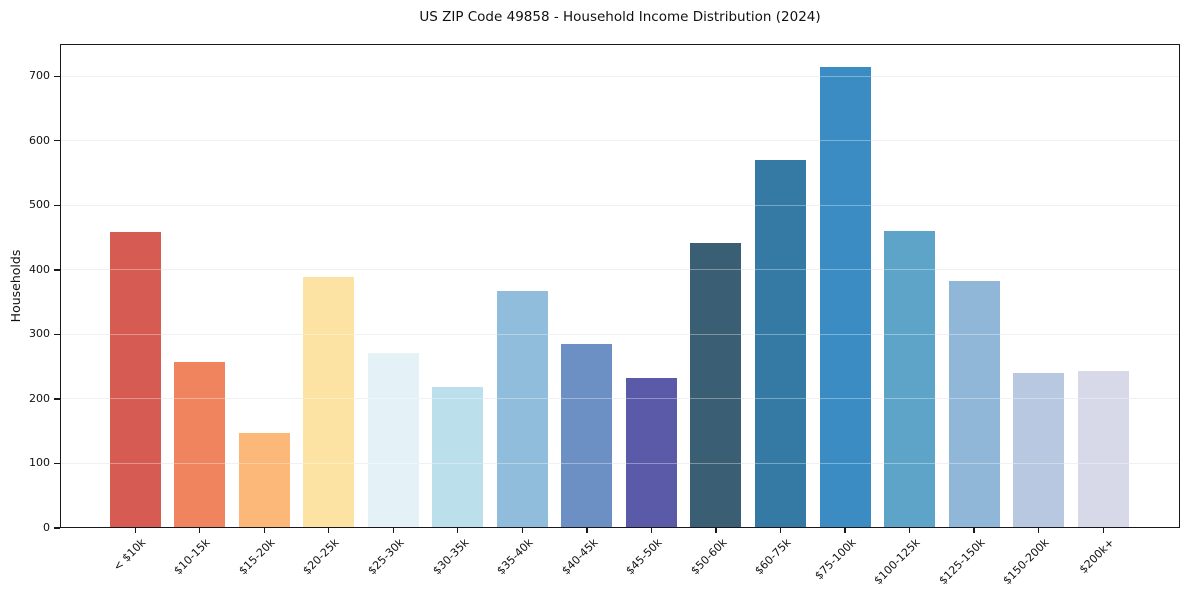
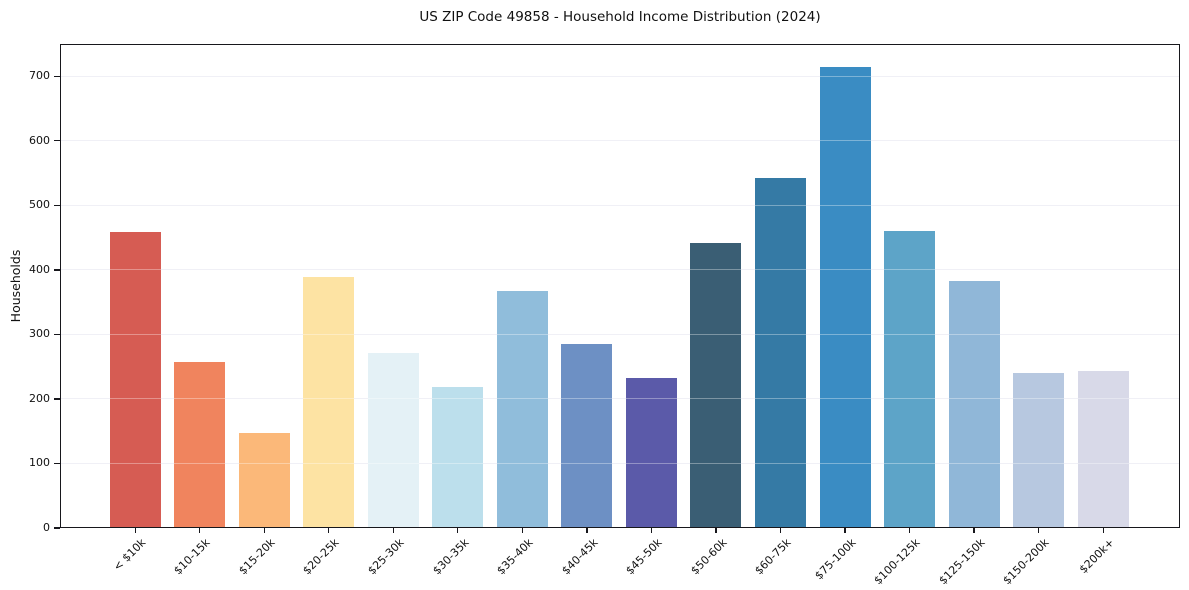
$60-75k: 570 -> 540
